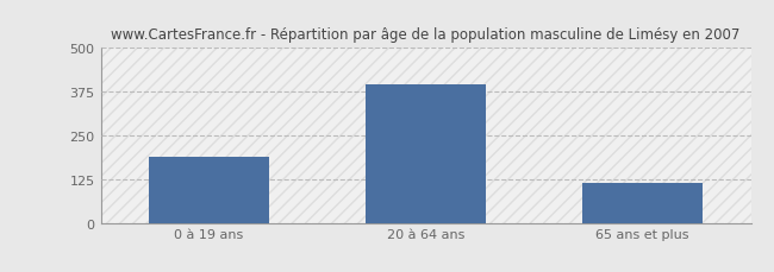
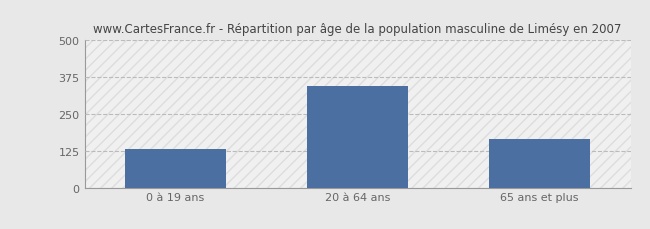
0 à 19 ans: 190 -> 130
20 à 64 ans: 395 -> 345
65 ans et plus: 113 -> 165
